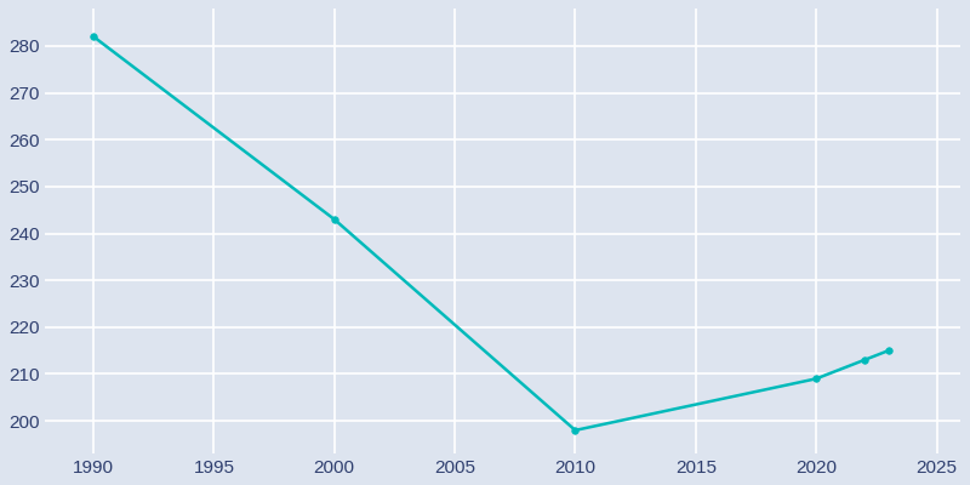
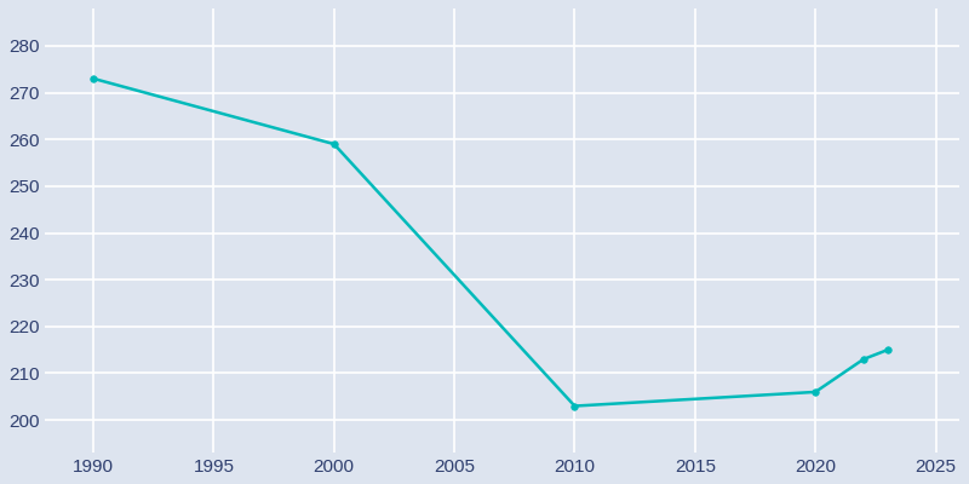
1990: 282 -> 273
2000: 243 -> 259
2010: 198 -> 203
2020: 209 -> 206
